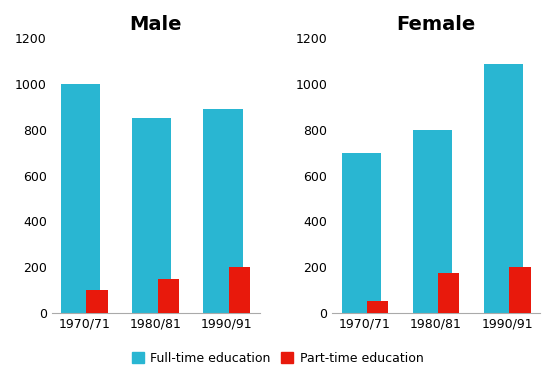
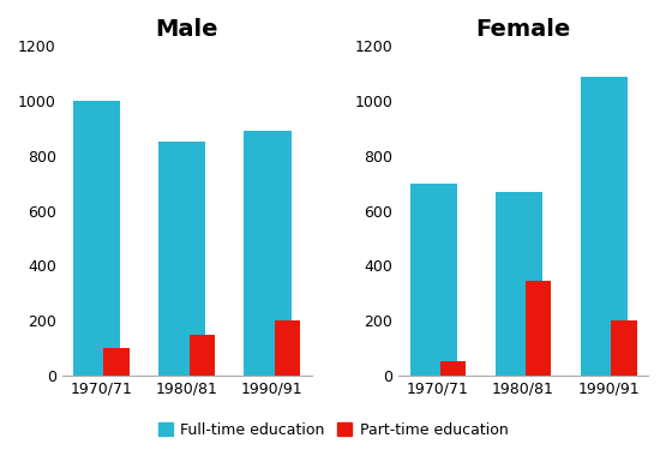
Female/Full-time education/1980/81: 800 -> 670
Female/Part-time education/1980/81: 175 -> 345
